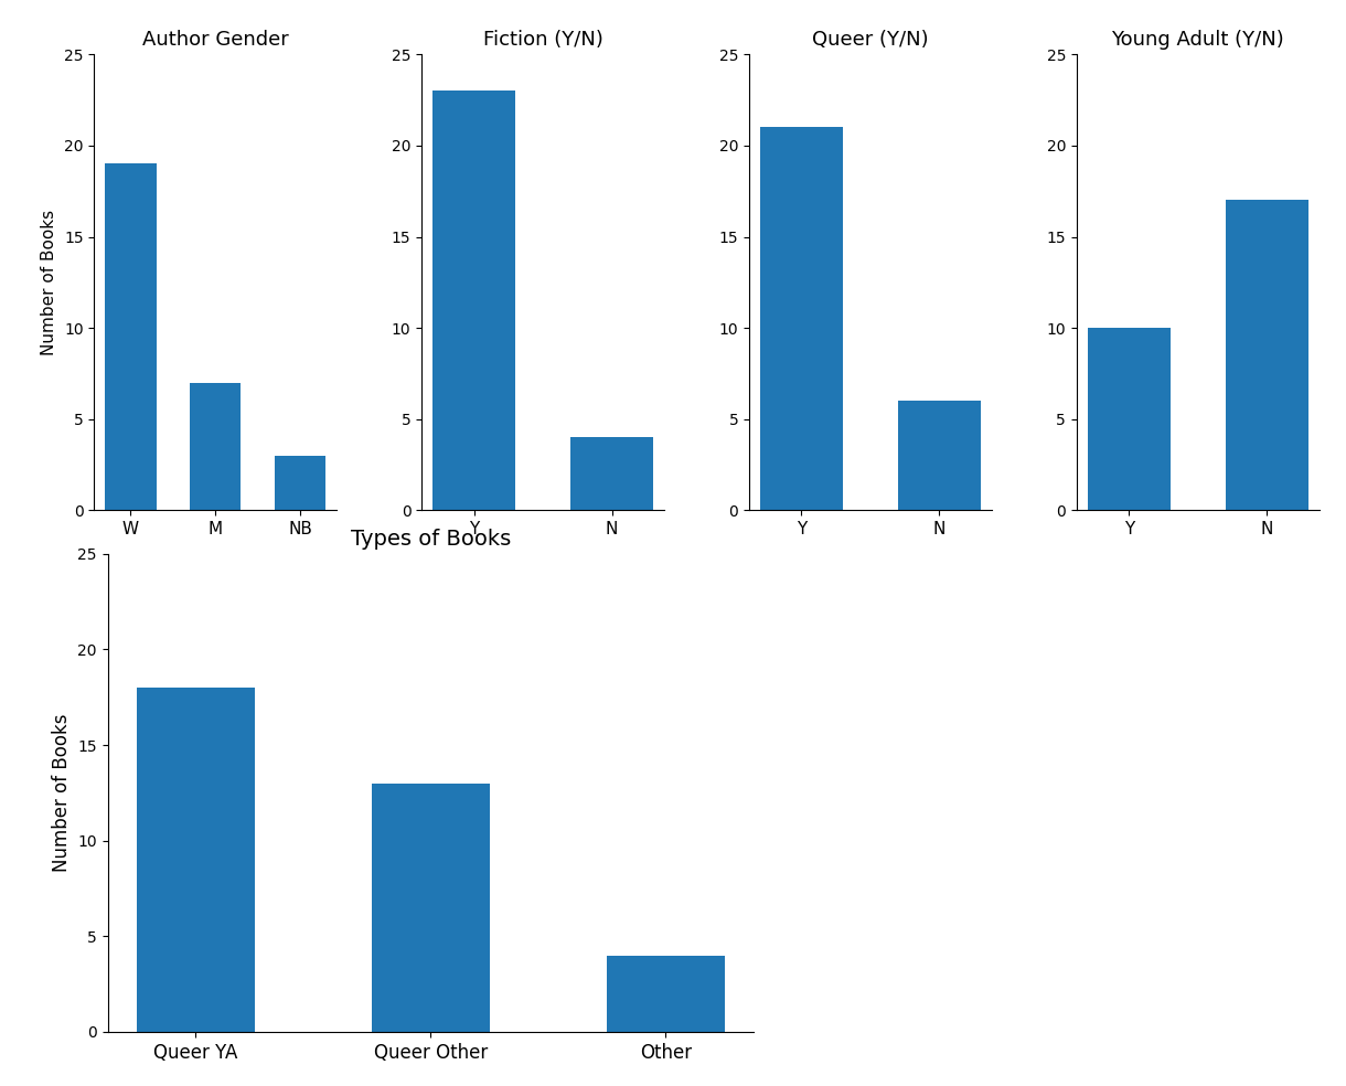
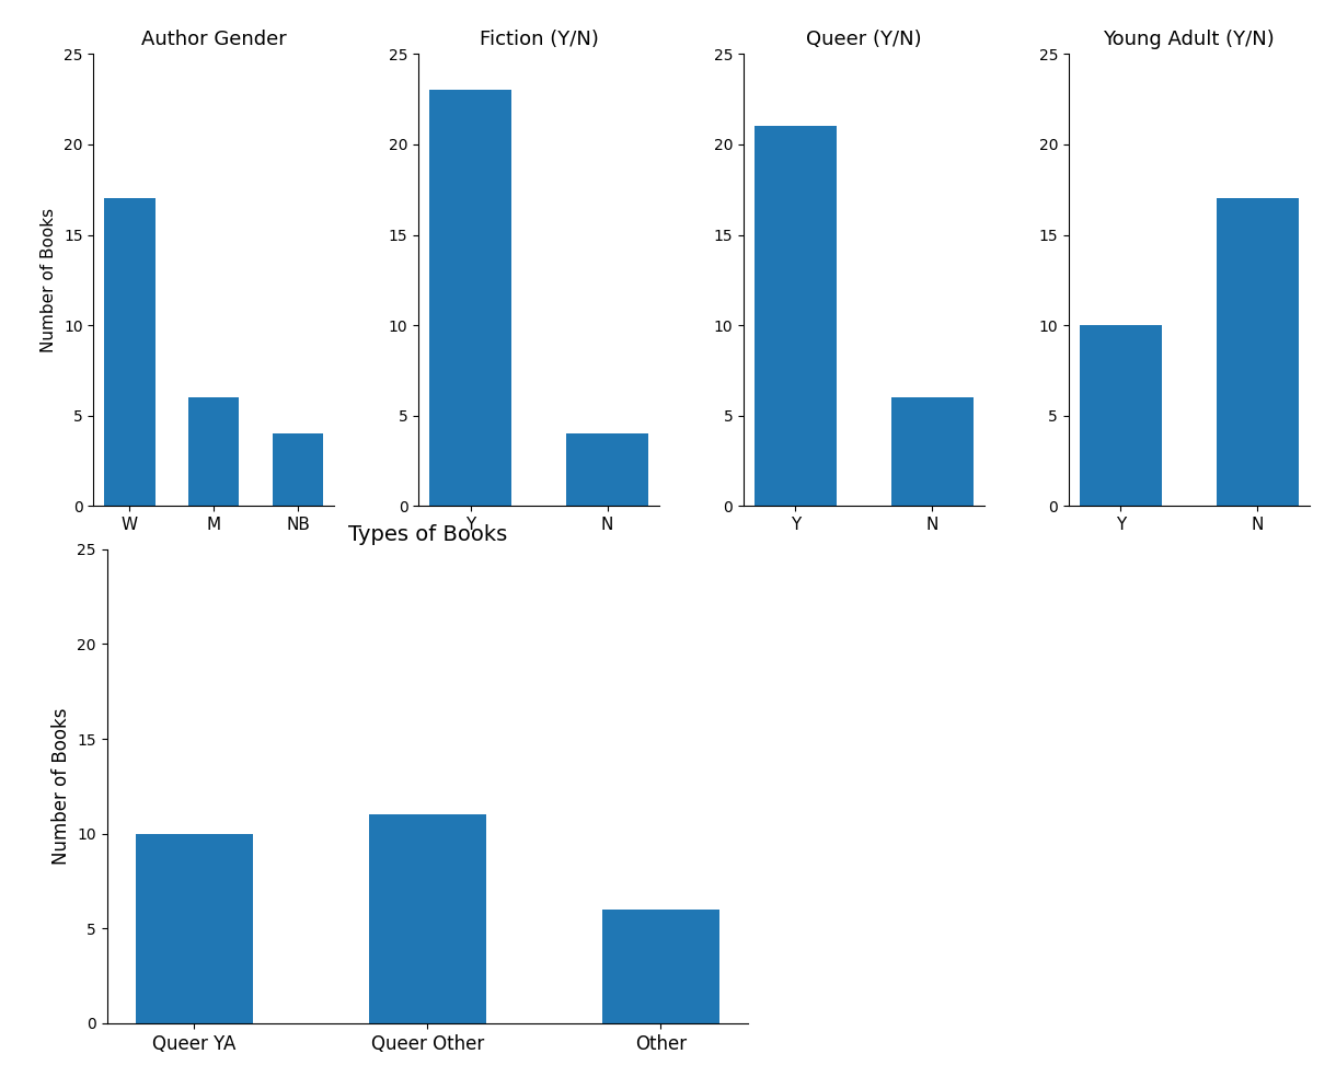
Author Gender/W: 19 -> 17
Author Gender/M: 7 -> 6
Author Gender/NB: 3 -> 4
Types of Books/Queer YA: 18 -> 10
Types of Books/Queer Other: 13 -> 11
Types of Books/Other: 4 -> 6
